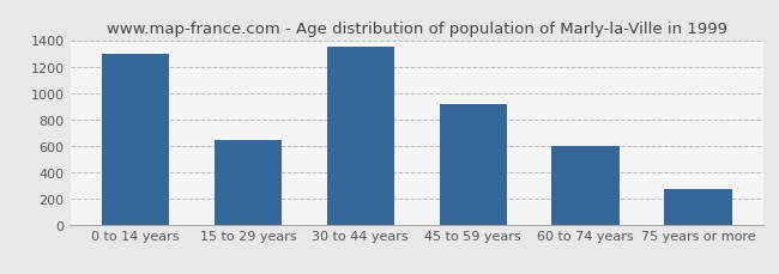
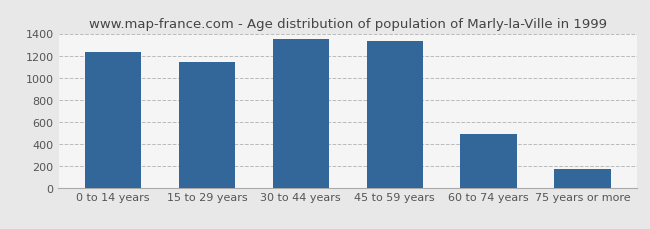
0 to 14 years: 1300 -> 1230
15 to 29 years: 640 -> 1140
45 to 59 years: 910 -> 1330
60 to 74 years: 600 -> 490
75 years or more: 270 -> 170
